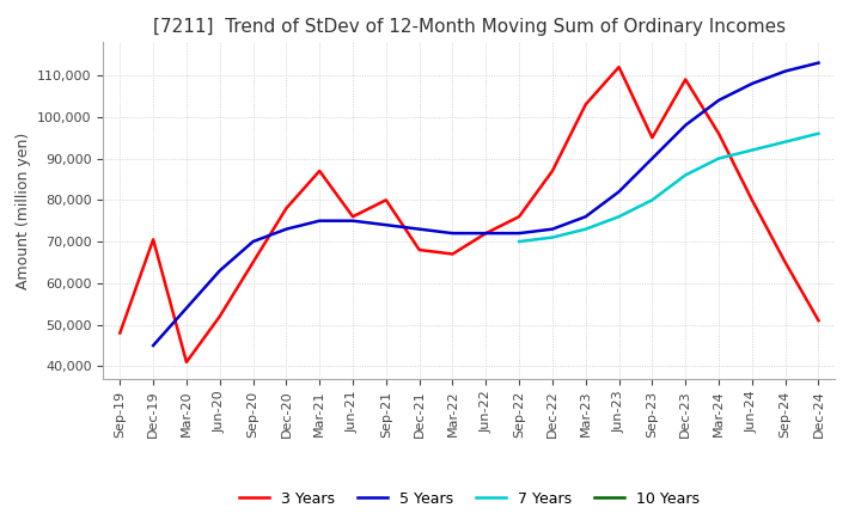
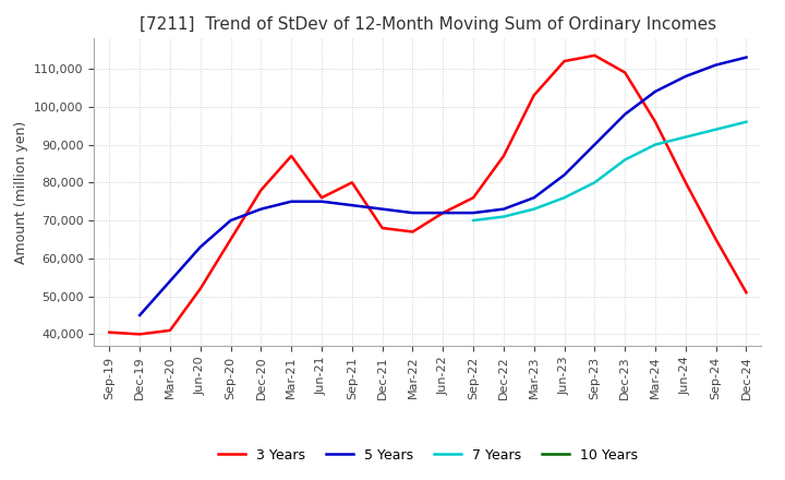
3 Years/Sep-19: 48,000 -> 40,500
3 Years/Dec-19: 70,500 -> 40,000
3 Years/Sep-23: 95,000 -> 113,500
